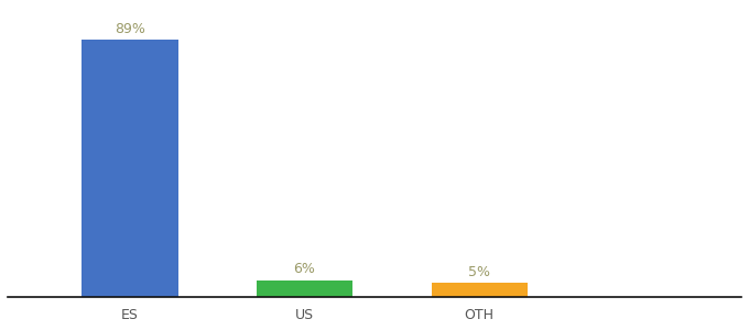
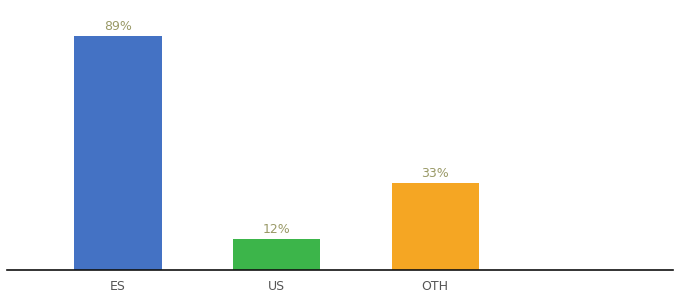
US: 6% -> 12%
OTH: 5% -> 33%
